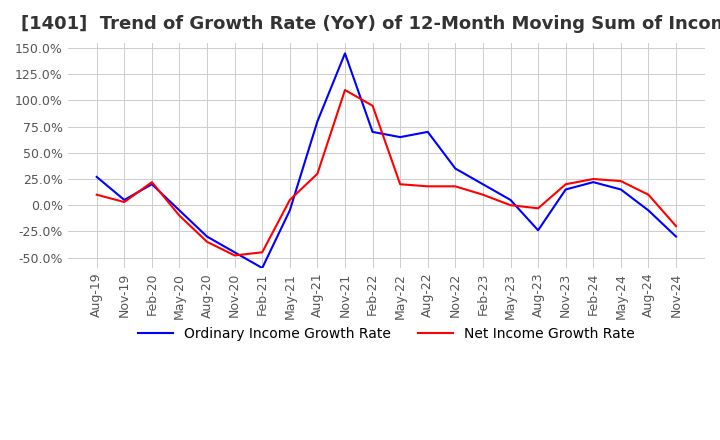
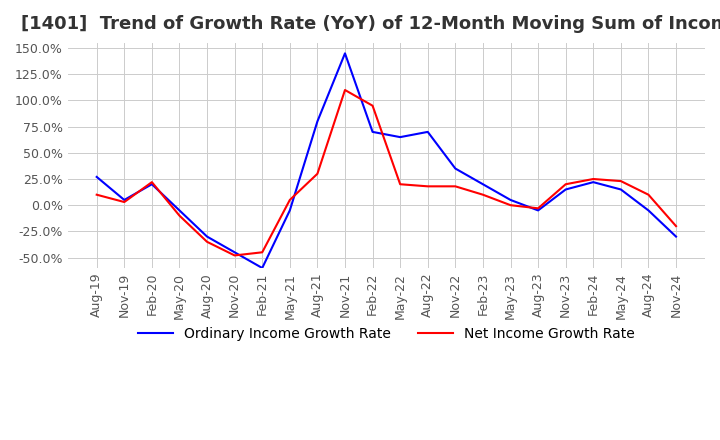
Ordinary Income Growth Rate/Aug-23: -24% -> -5%
